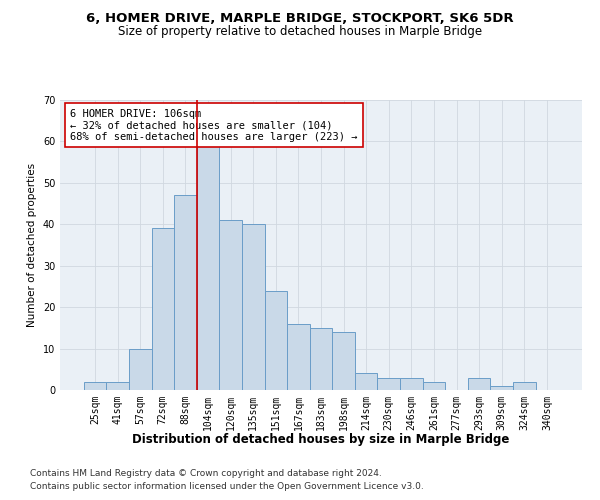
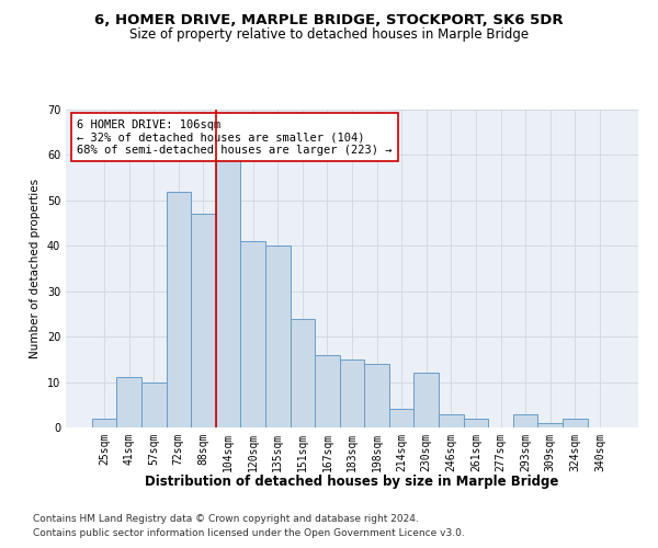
41sqm: 2 -> 11
72sqm: 39 -> 52
230sqm: 3 -> 12
